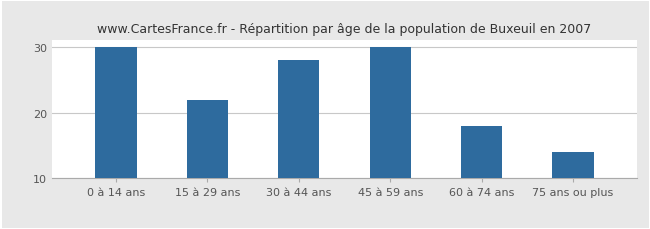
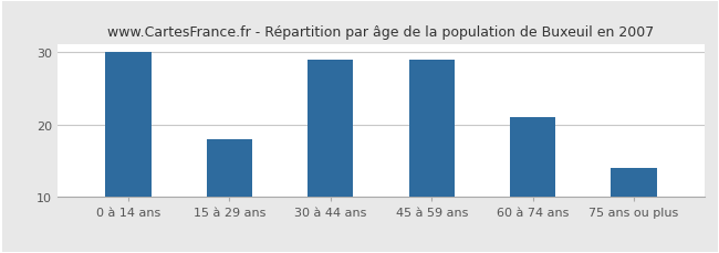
15 à 29 ans: 22 -> 18
30 à 44 ans: 28 -> 29
45 à 59 ans: 30 -> 29
60 à 74 ans: 18 -> 21
